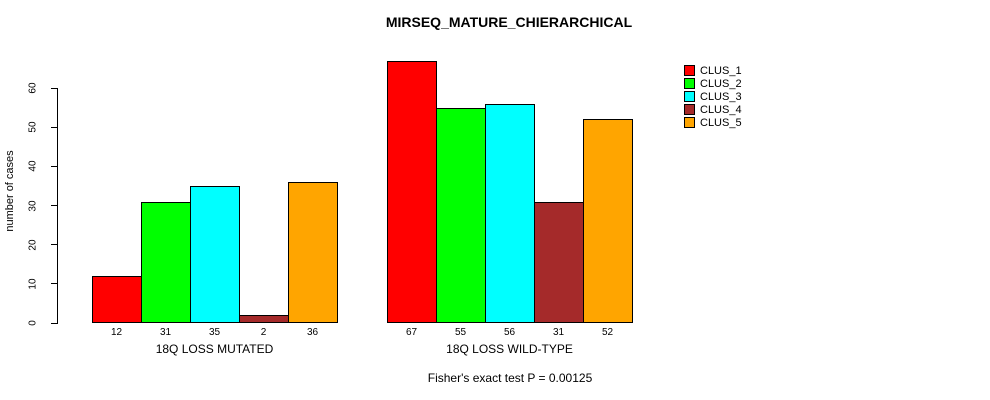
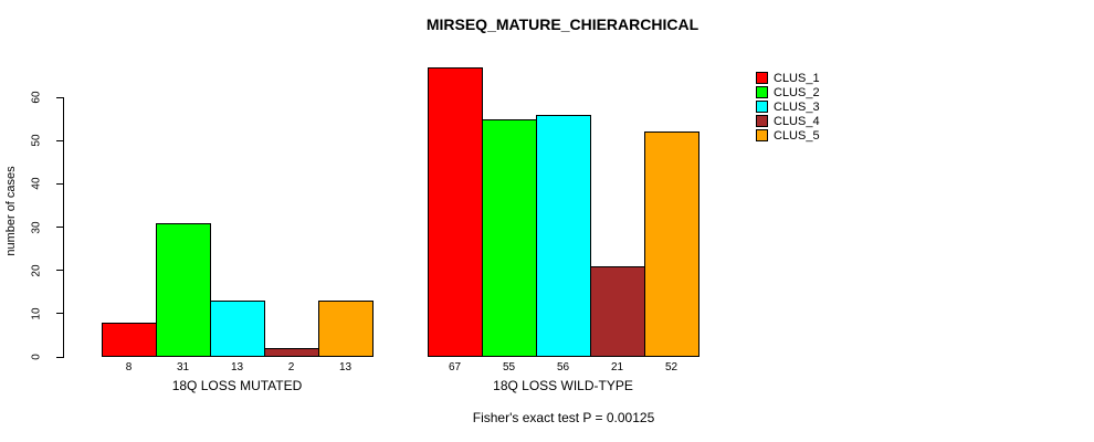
CLUS_1/18Q LOSS MUTATED: 12 -> 8
CLUS_3/18Q LOSS MUTATED: 35 -> 13
CLUS_5/18Q LOSS MUTATED: 36 -> 13
CLUS_4/18Q LOSS WILD-TYPE: 31 -> 21
